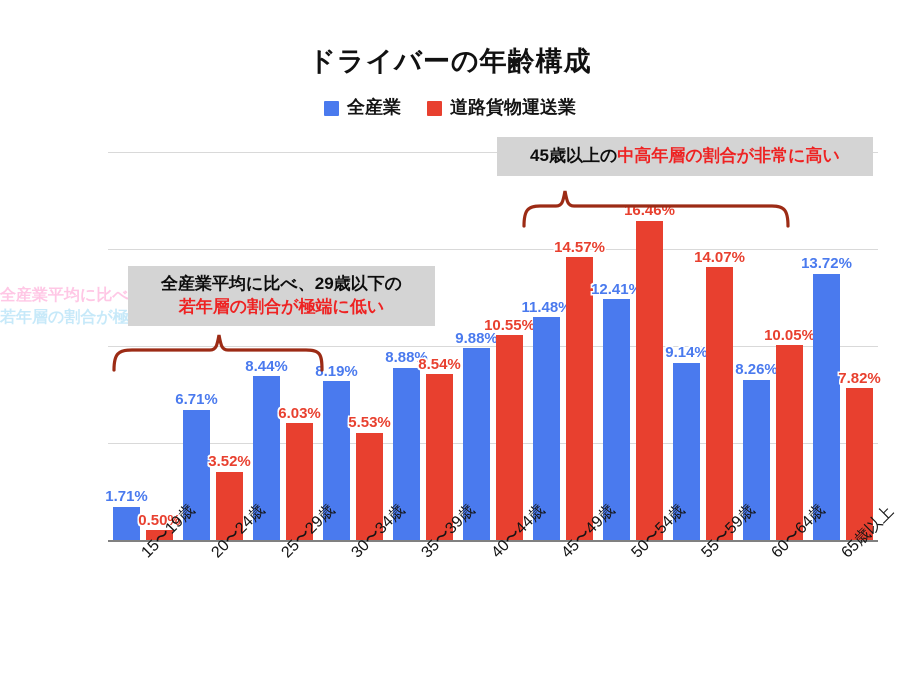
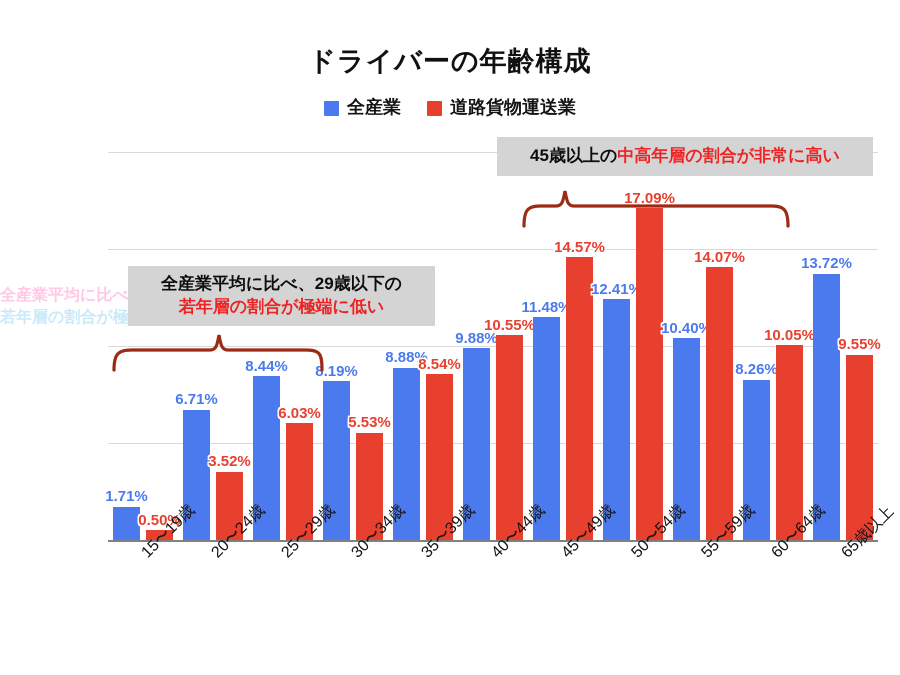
道路貨物運送業/50〜54歳: 16.46% -> 17.09%
全産業/55〜59歳: 9.14% -> 10.40%
道路貨物運送業/65歳以上: 7.82% -> 9.55%
